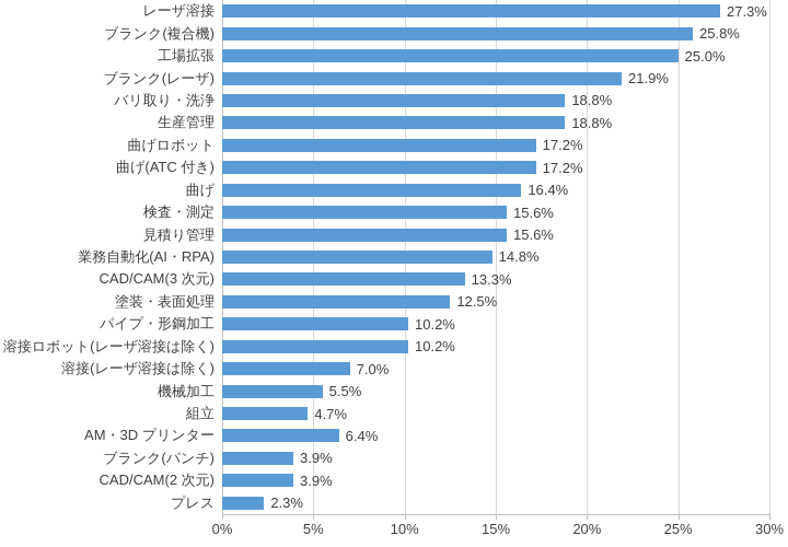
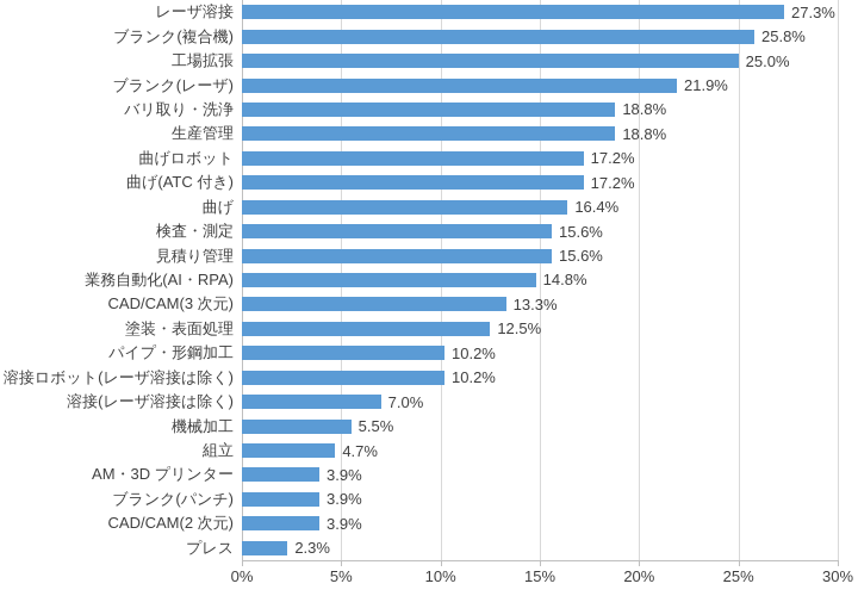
AM・3D プリンター: 6.4% -> 3.9%
